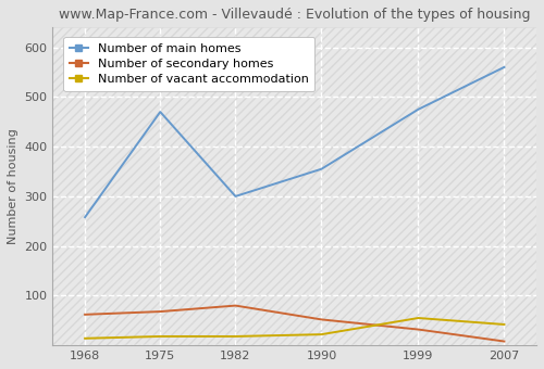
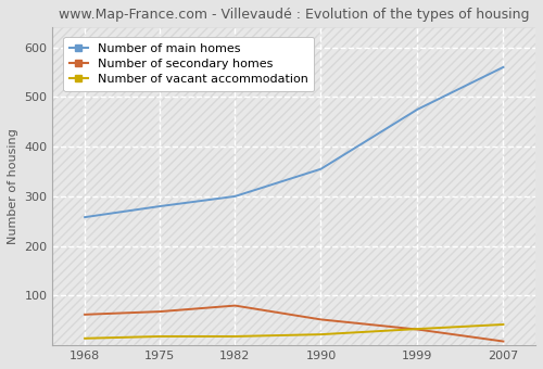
Number of main homes/1975: 470 -> 280
Number of vacant accommodation/1999: 55 -> 33
